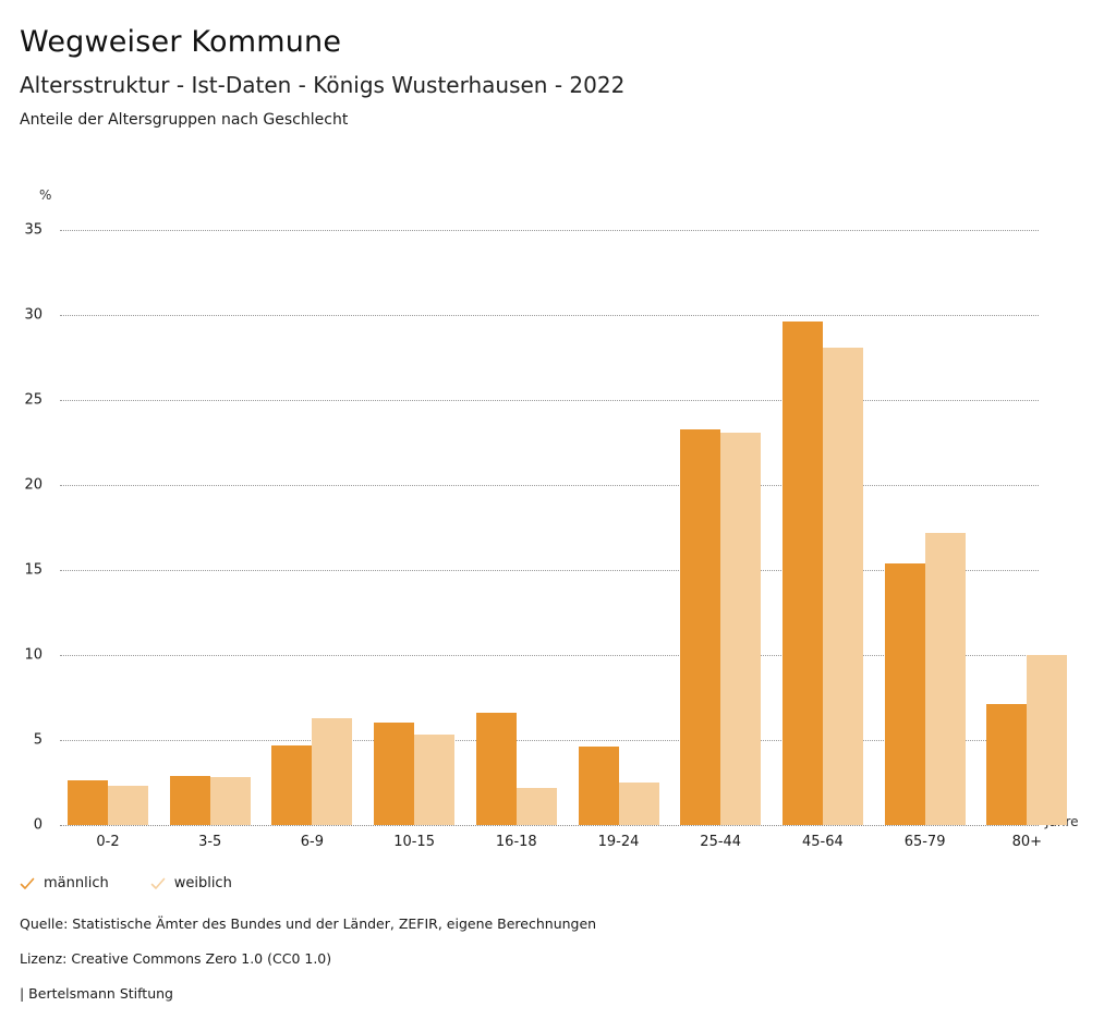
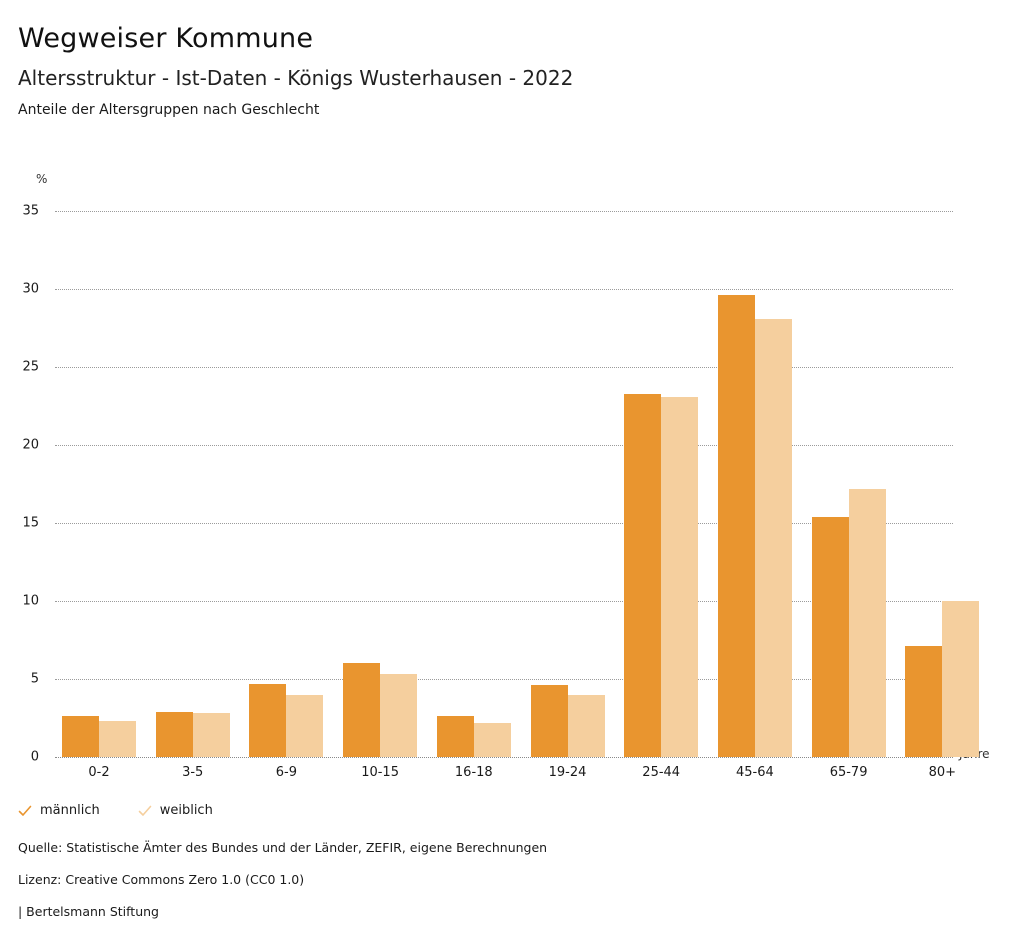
weiblich/6-9: 6.3 -> 4.0
männlich/16-18: 6.6 -> 2.6
weiblich/19-24: 2.5 -> 4.0
